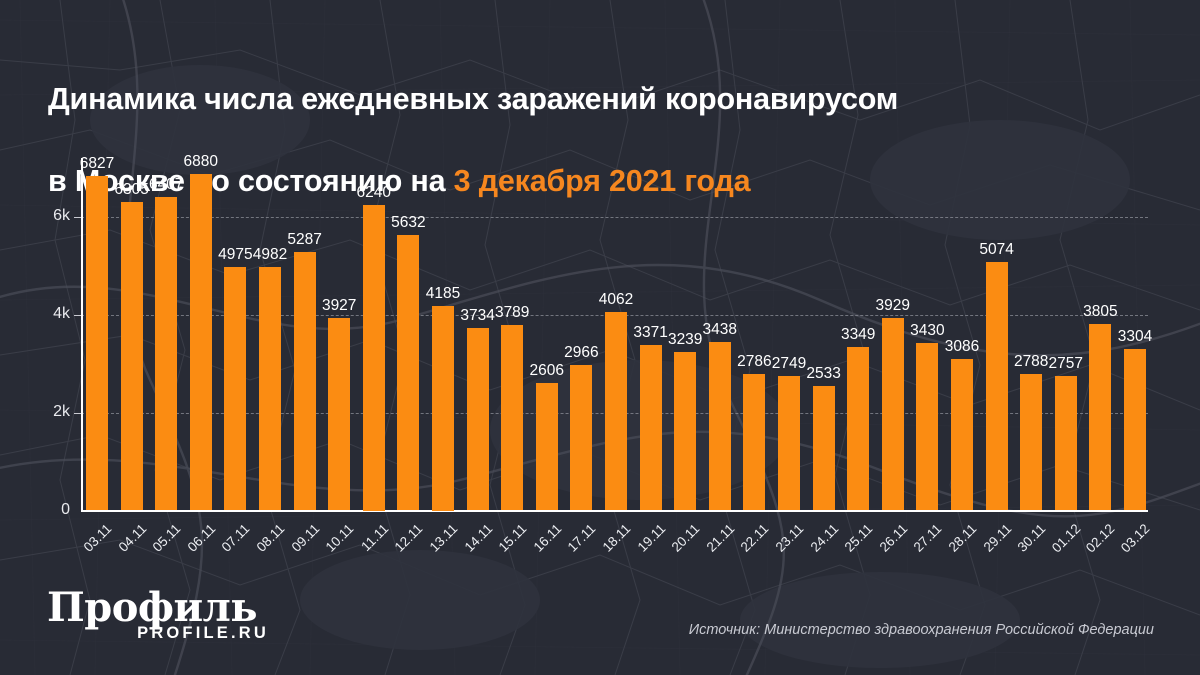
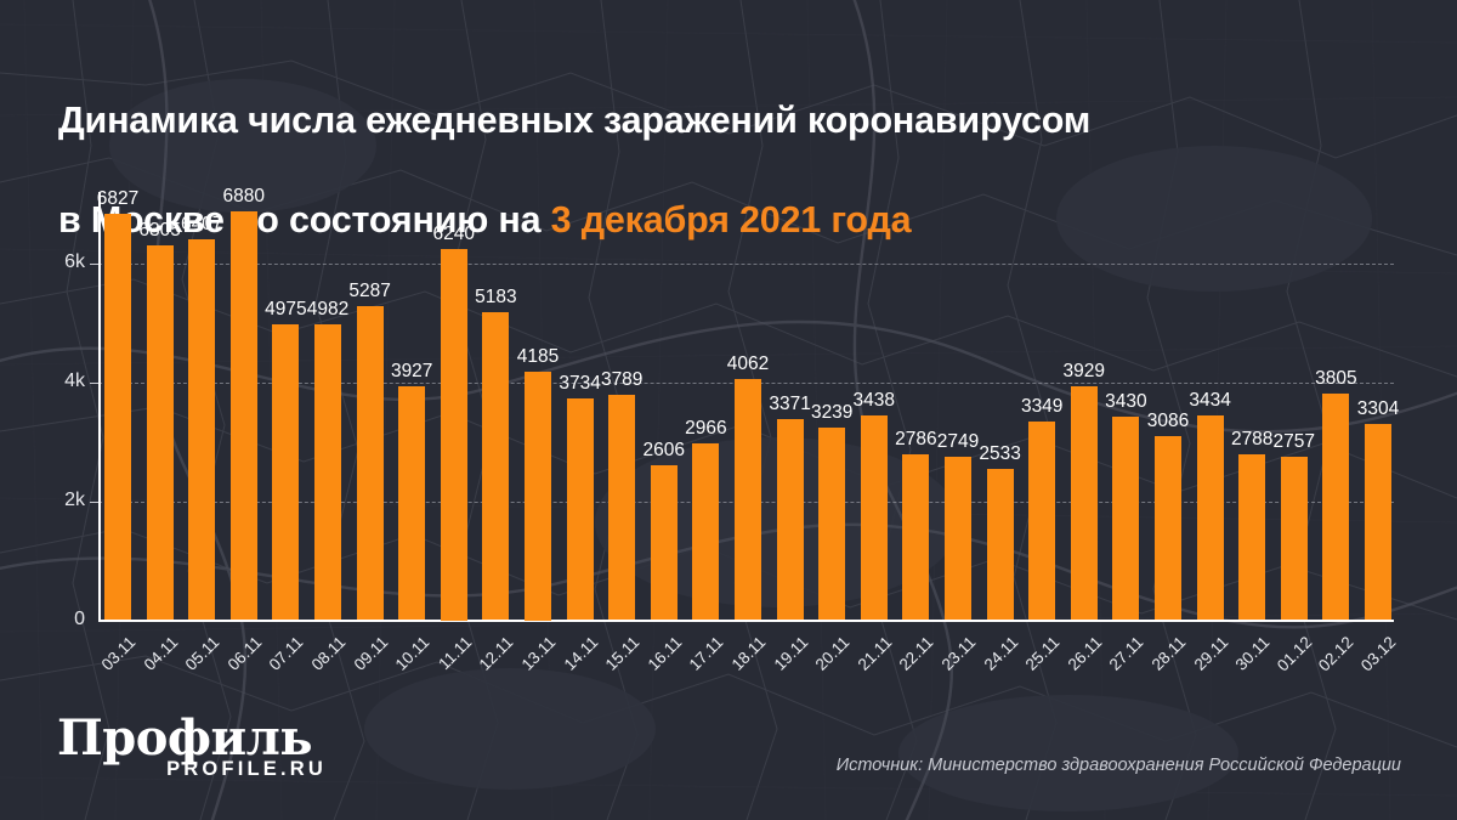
12.11: 5632 -> 5183
29.11: 5074 -> 3434
